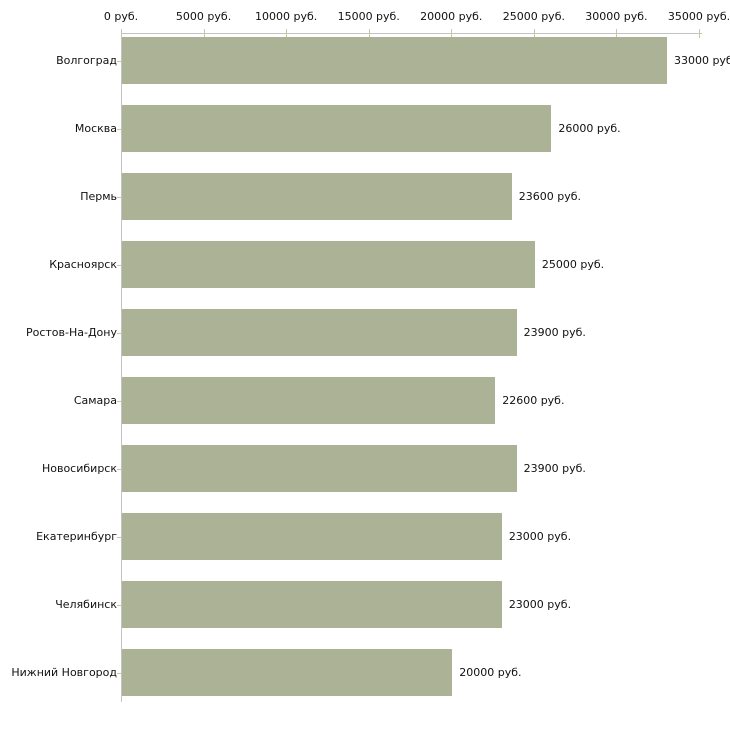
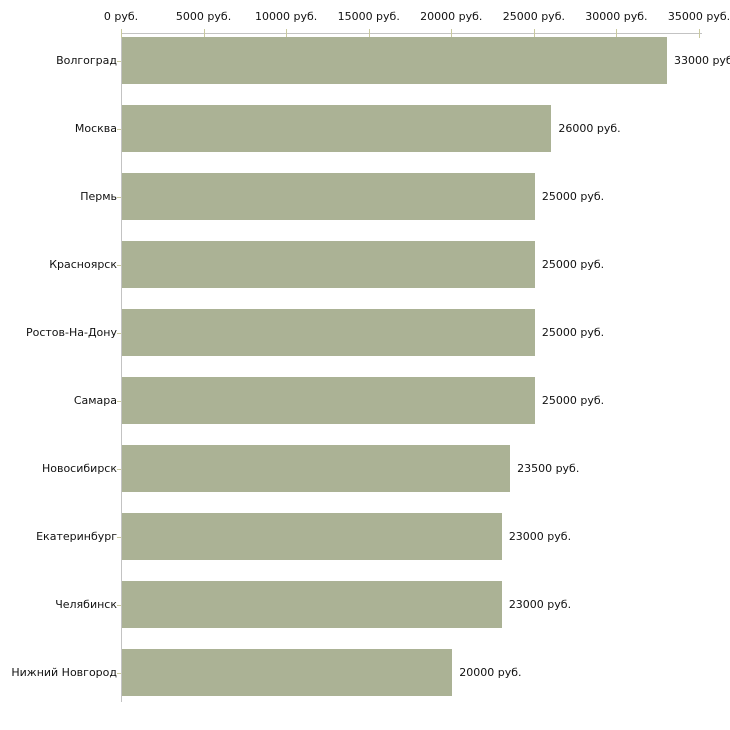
Пермь: 23600 -> 25000
Ростов-На-Дону: 23900 -> 25000
Самара: 22600 -> 25000
Новосибирск: 23900 -> 23500
